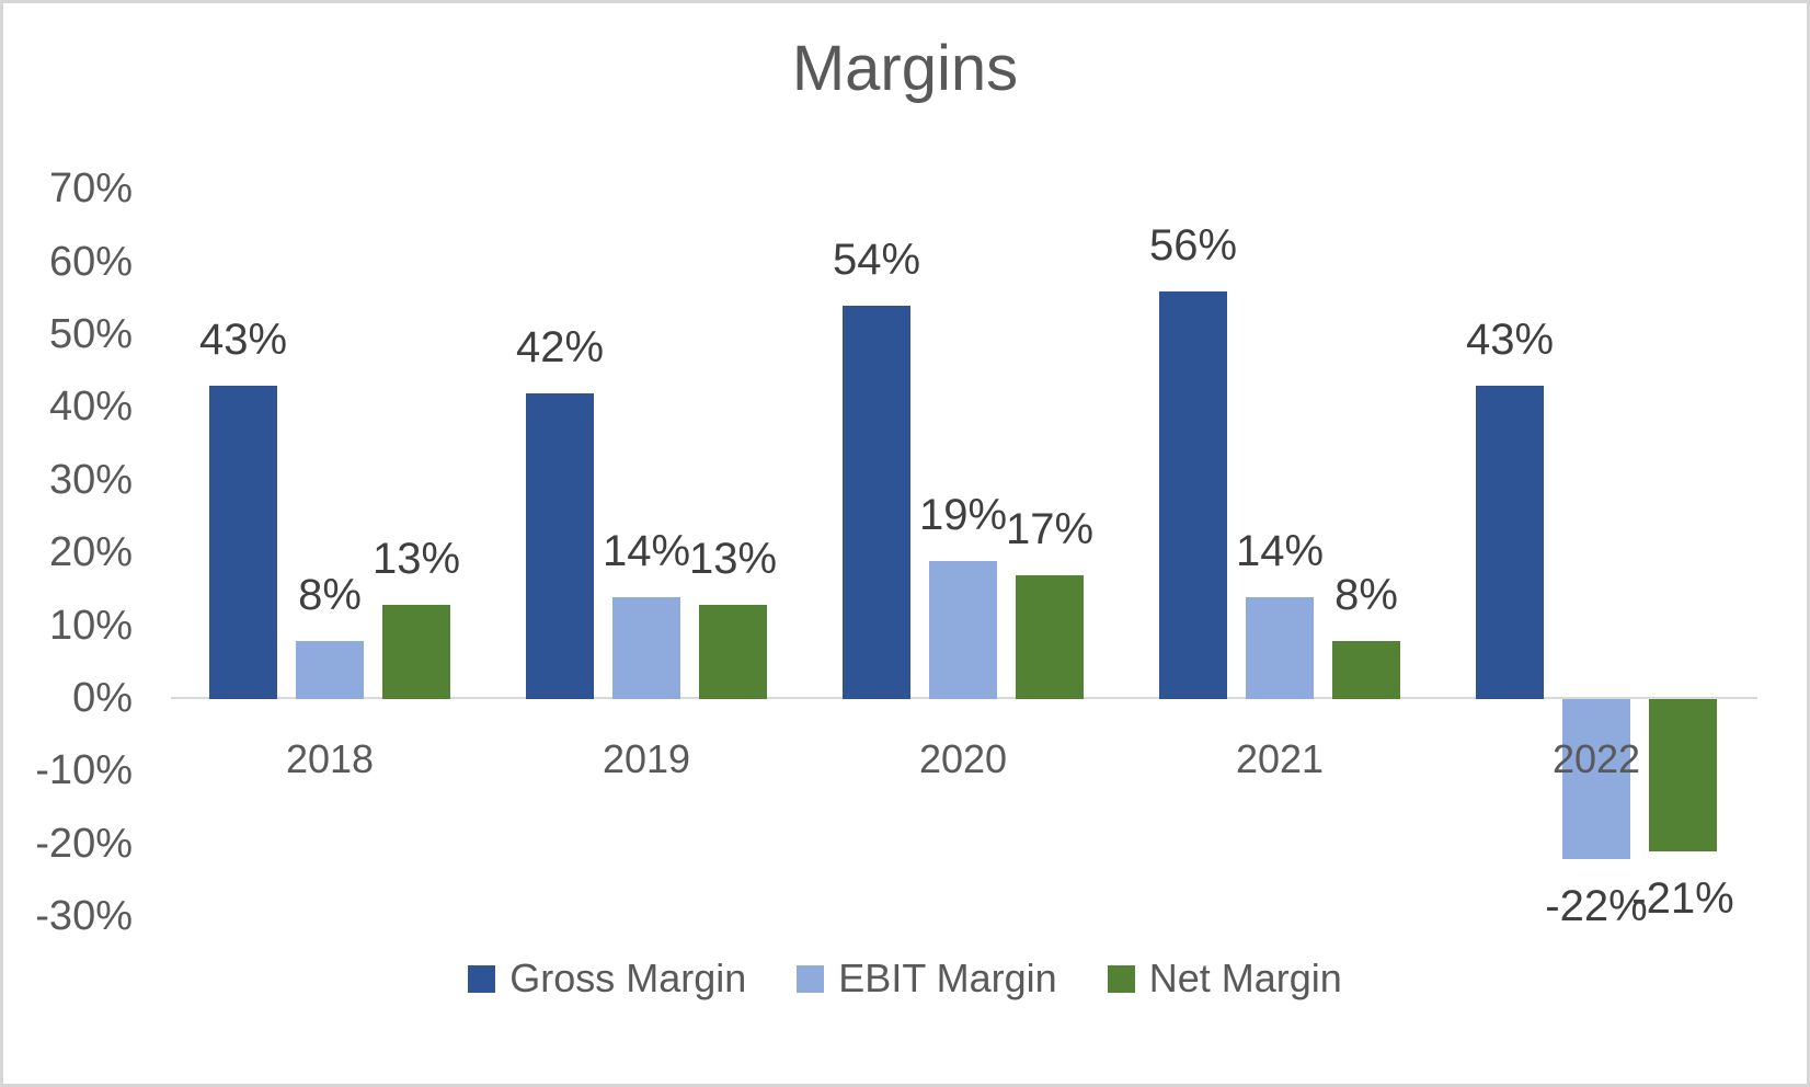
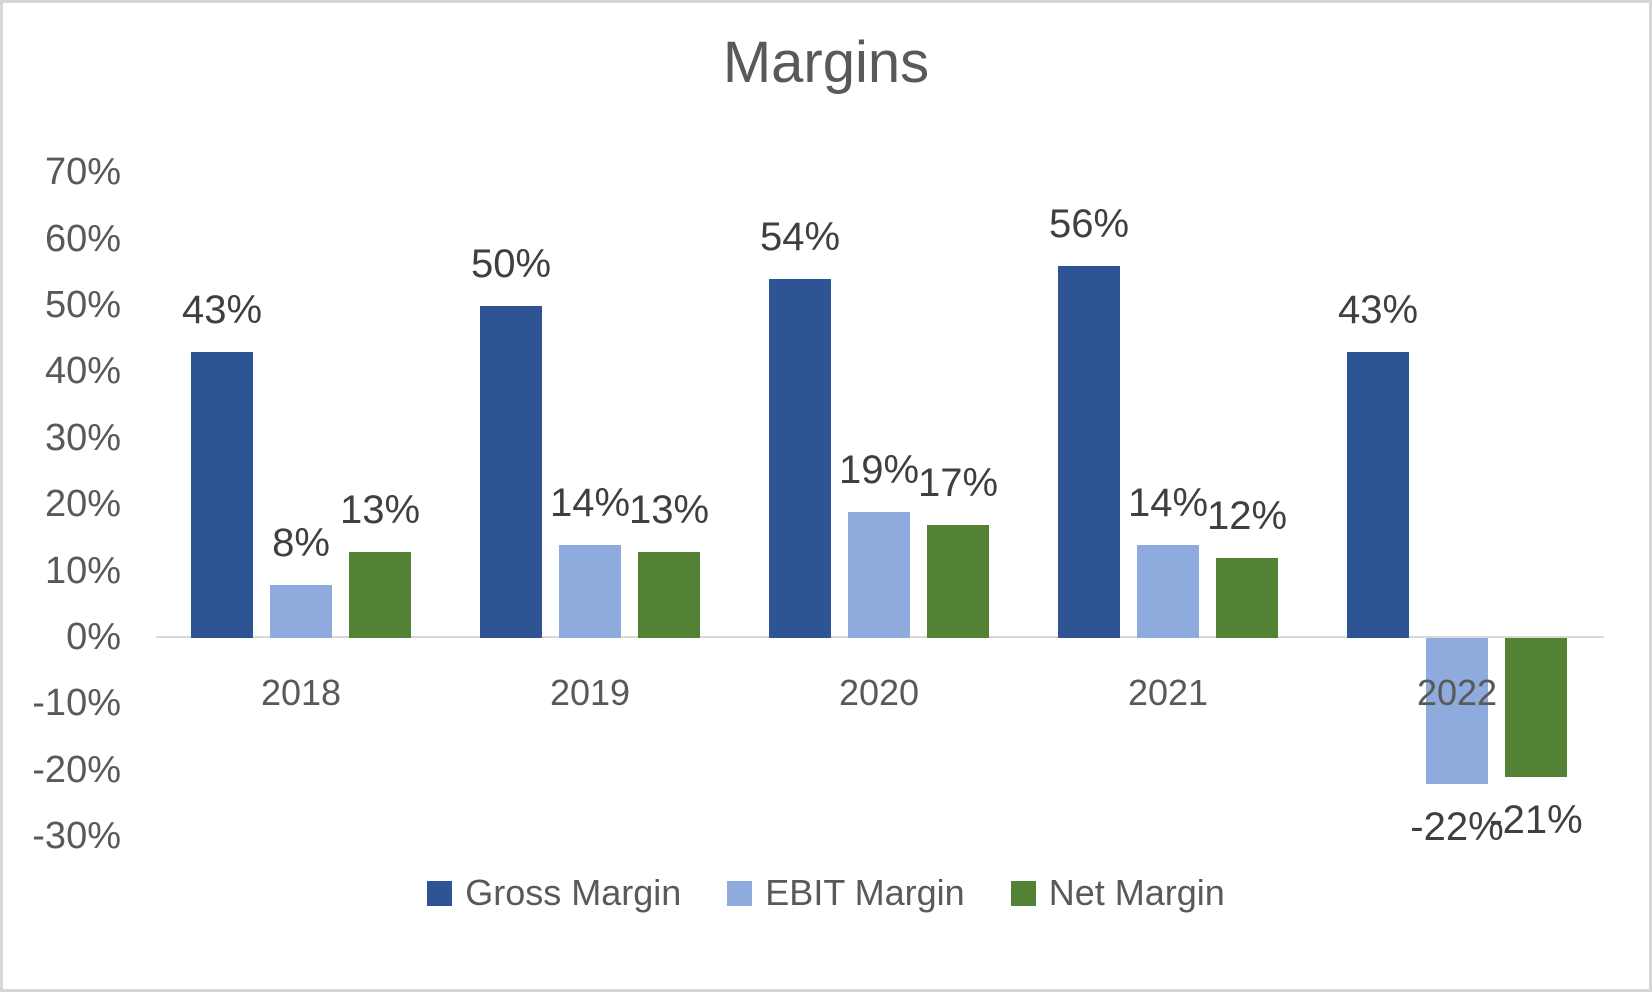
Gross Margin/2019: 42% -> 50%
Net Margin/2021: 8% -> 12%
